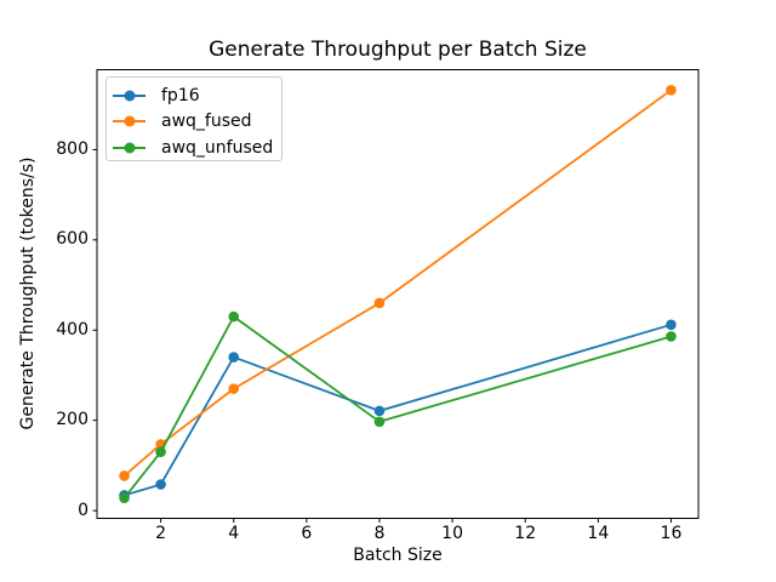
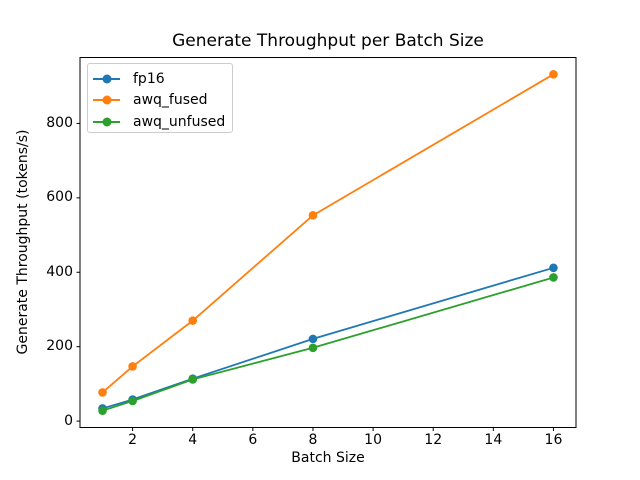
awq_unfused/2: 130 -> 50
fp16/4: 340 -> 110
awq_unfused/4: 430 -> 110
awq_fused/8: 460 -> 550
